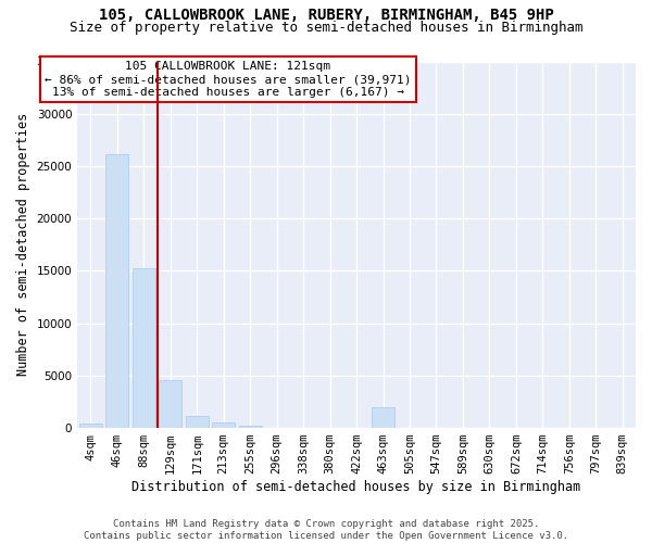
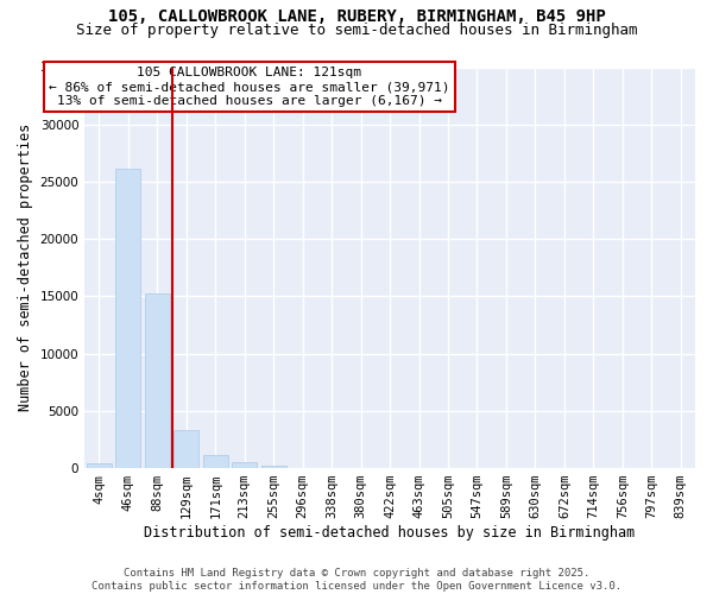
129sqm: 4600 -> 3300
463sqm: 2000 -> 0
